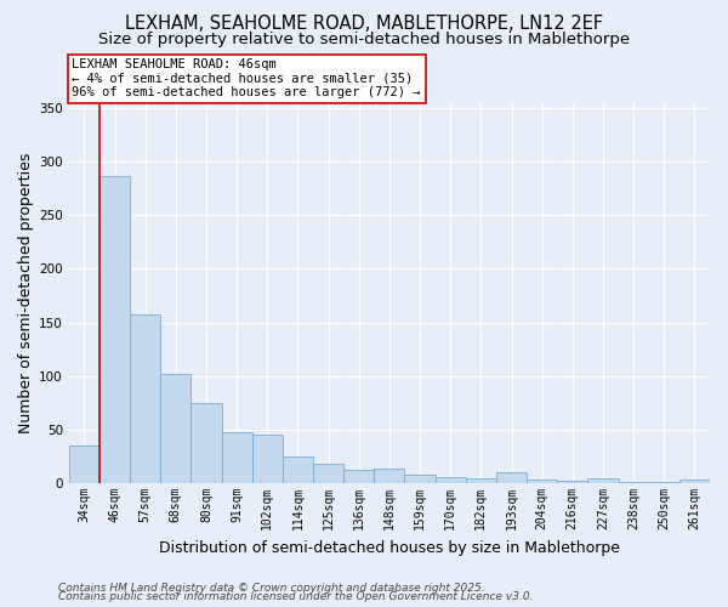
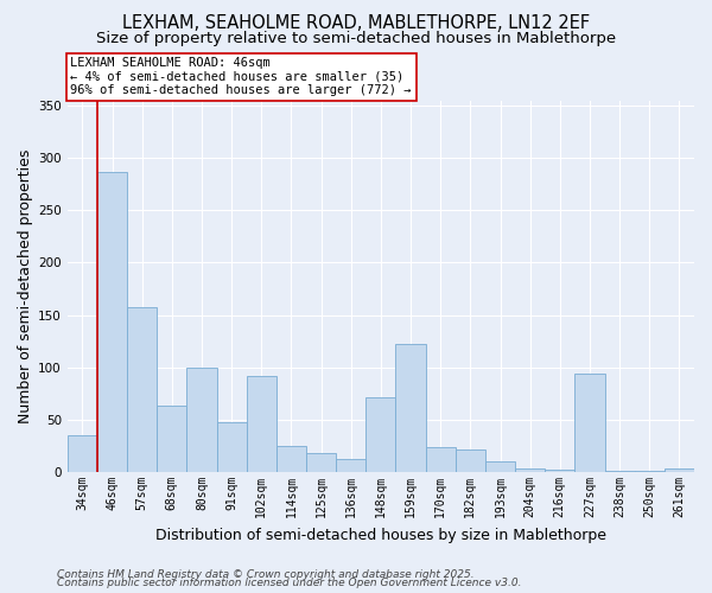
68sqm: 102 -> 64
80sqm: 75 -> 100
102sqm: 45 -> 92
148sqm: 14 -> 72
159sqm: 8 -> 122
170sqm: 6 -> 24
182sqm: 5 -> 22
227sqm: 5 -> 94
